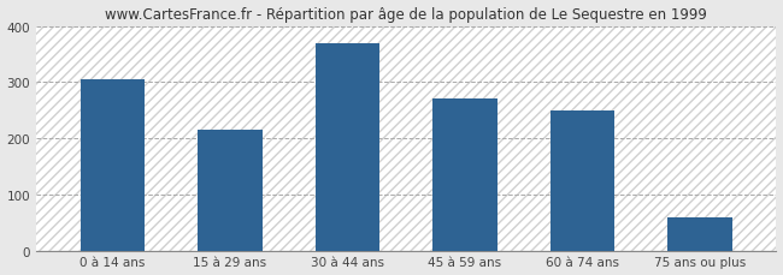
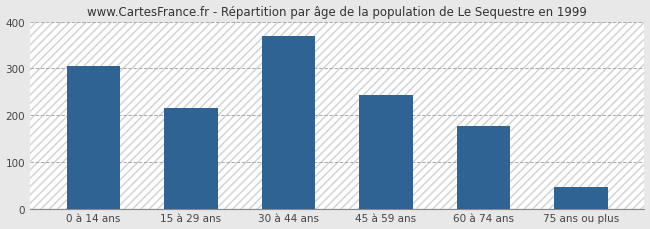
45 à 59 ans: 270 -> 242
60 à 74 ans: 250 -> 177
75 ans ou plus: 60 -> 46
